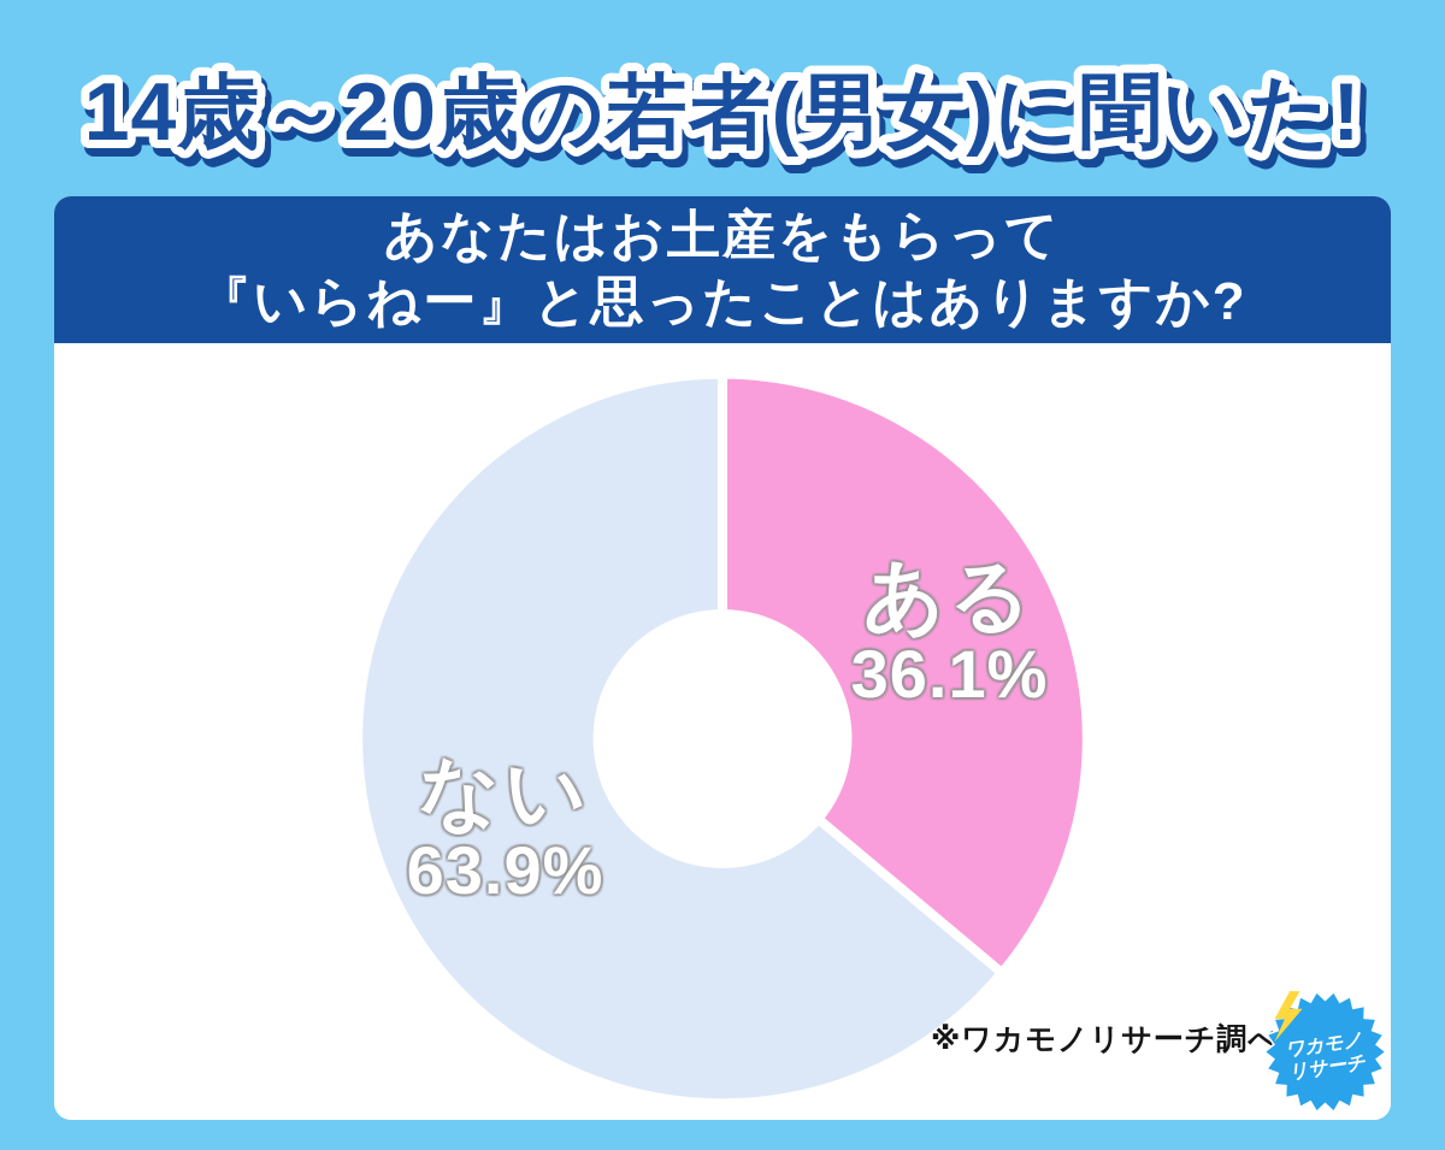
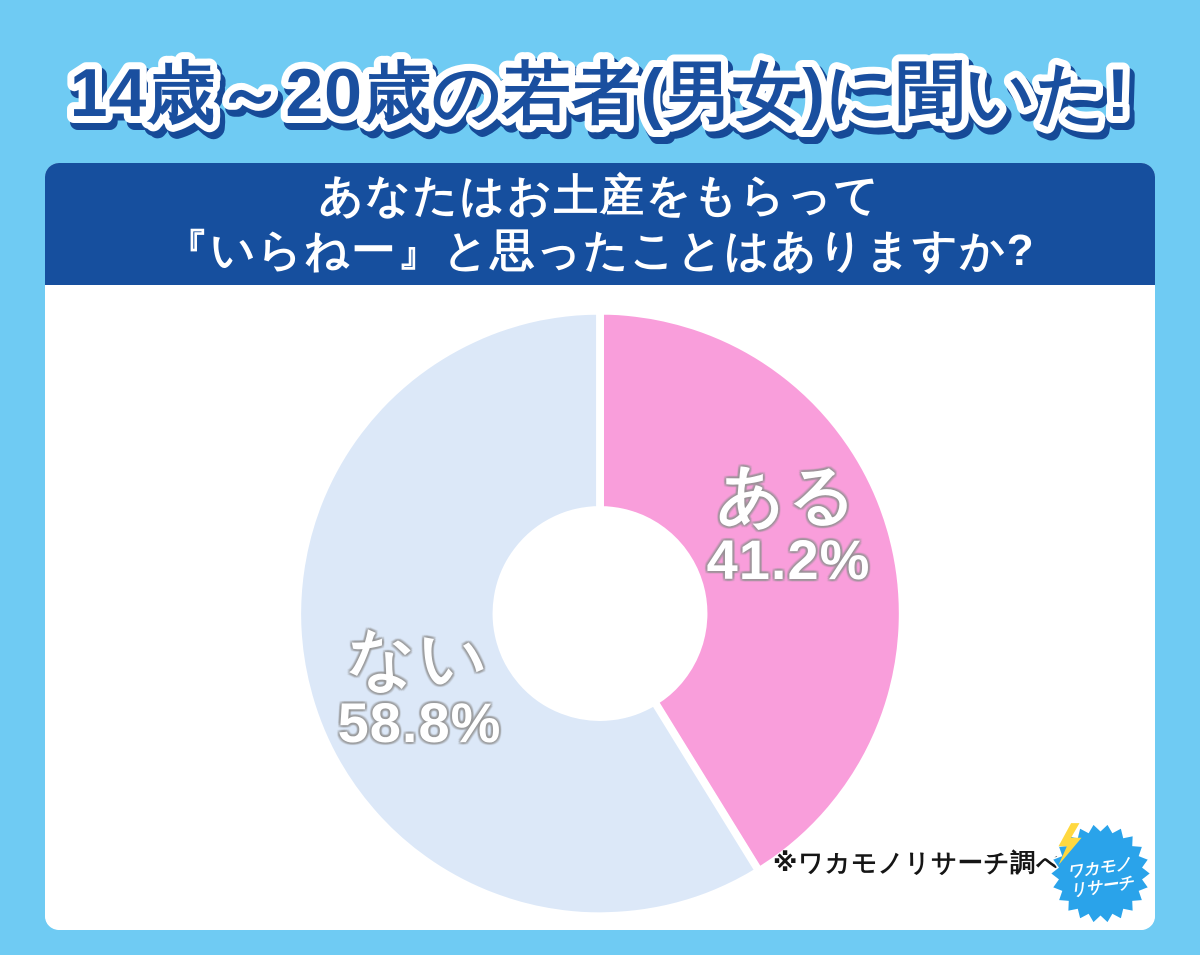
ある: 36.1% -> 41.2%
ない: 63.9% -> 58.8%
